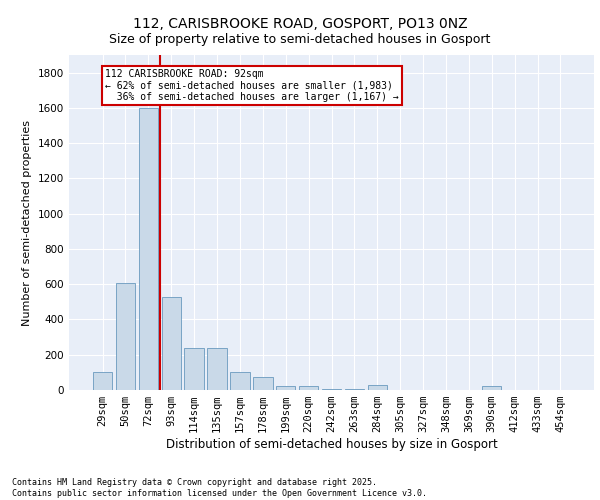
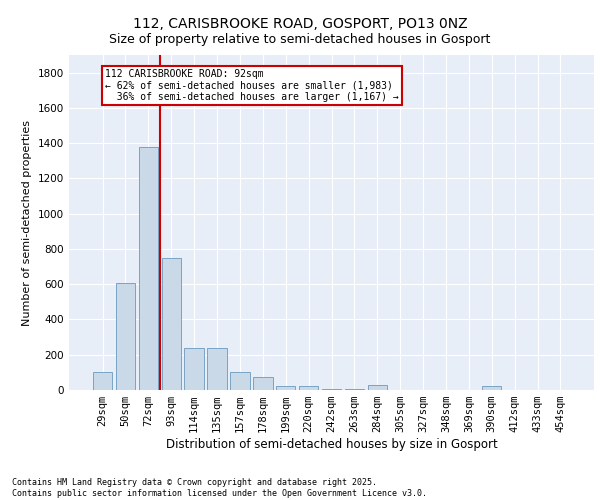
72sqm: 1600 -> 1380
93sqm: 530 -> 750
